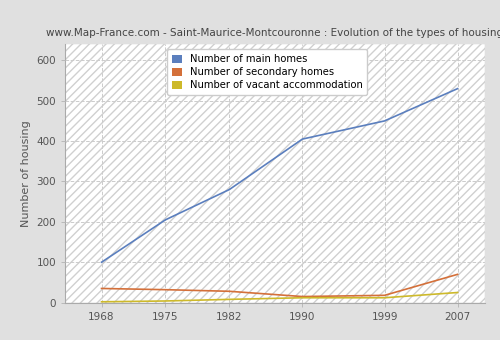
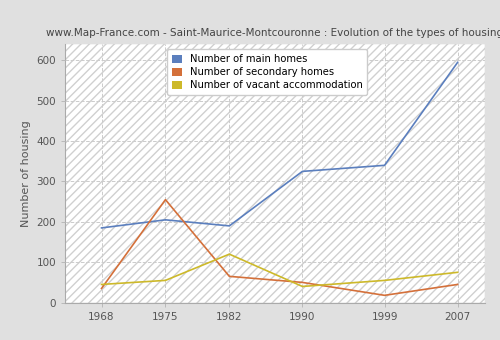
Number of main homes/1968: 100 -> 185
Number of vacant accommodation/1968: 2 -> 45
Number of secondary homes/1975: 32 -> 255
Number of vacant accommodation/1975: 4 -> 55
Number of main homes/1982: 280 -> 190
Number of secondary homes/1982: 28 -> 65
Number of vacant accommodation/1982: 8 -> 120
Number of main homes/1990: 405 -> 325
Number of secondary homes/1990: 15 -> 50
Number of vacant accommodation/1990: 12 -> 40
Number of main homes/1999: 450 -> 340
Number of vacant accommodation/1999: 12 -> 55
Number of main homes/2007: 530 -> 595
Number of secondary homes/2007: 70 -> 45
Number of vacant accommodation/2007: 25 -> 75
